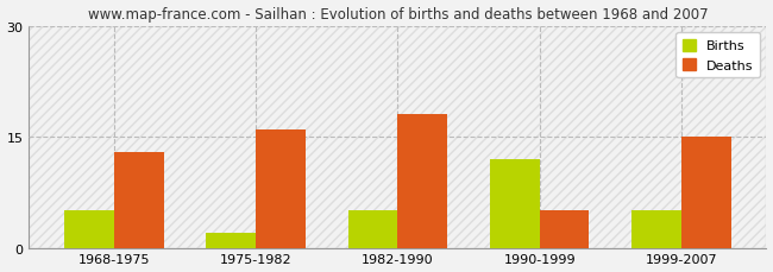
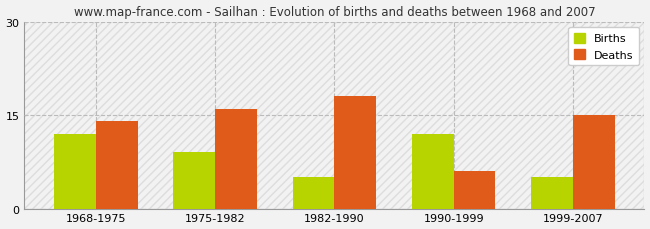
Births/1968-1975: 5 -> 12
Deaths/1968-1975: 13 -> 14
Births/1975-1982: 2 -> 9
Deaths/1990-1999: 5 -> 6
